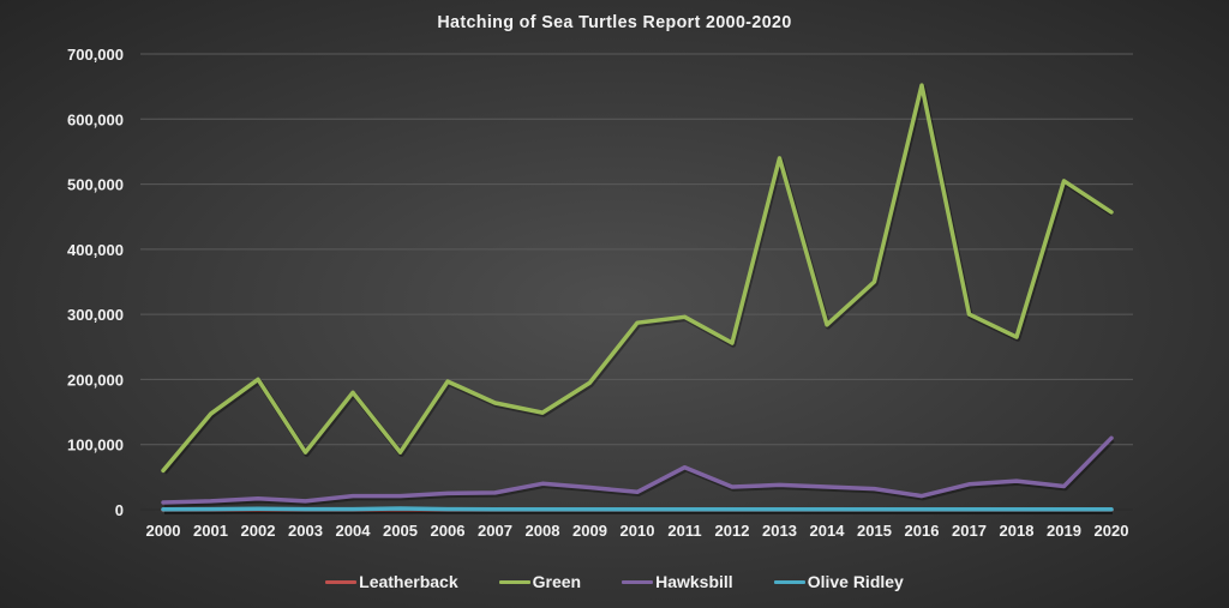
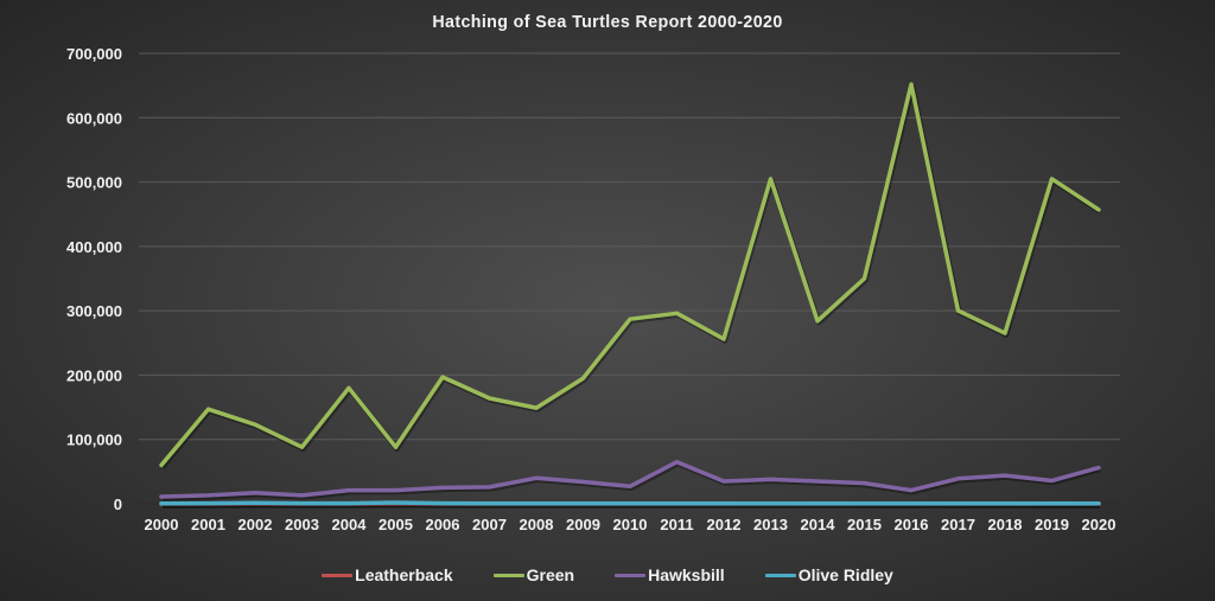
Green/2002: 200000 -> 120000
Green/2013: 540000 -> 500000
Hawksbill/2020: 110000 -> 60000
